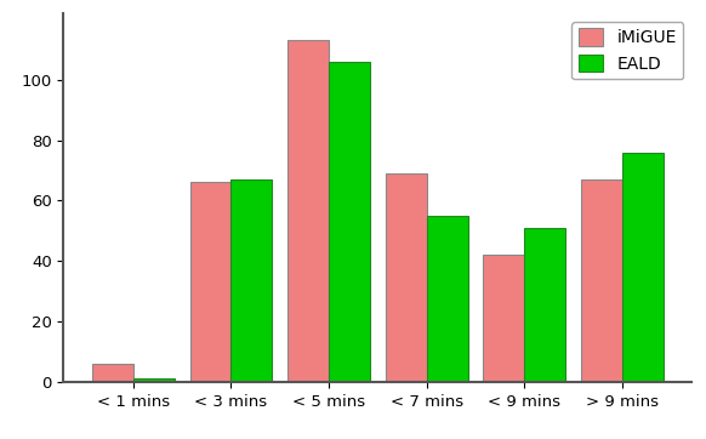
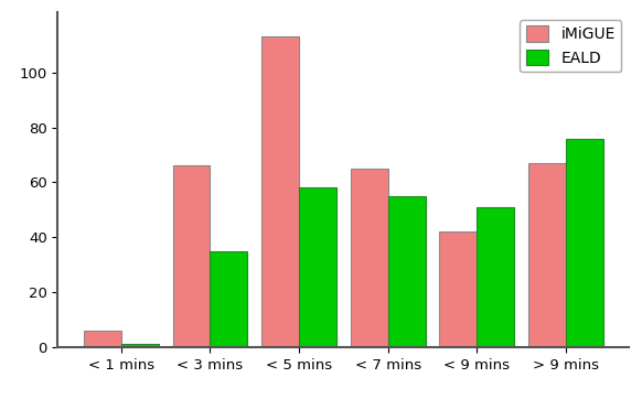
EALD/< 3 mins: 67 -> 35
EALD/< 5 mins: 106 -> 58
iMiGUE/< 7 mins: 69 -> 65
